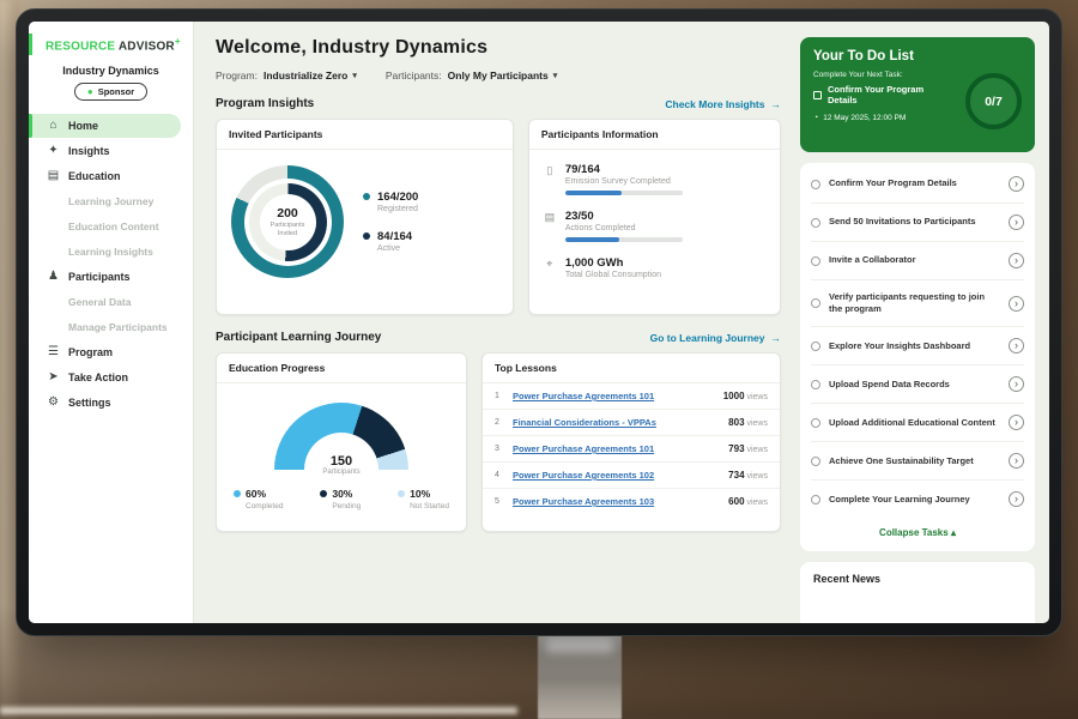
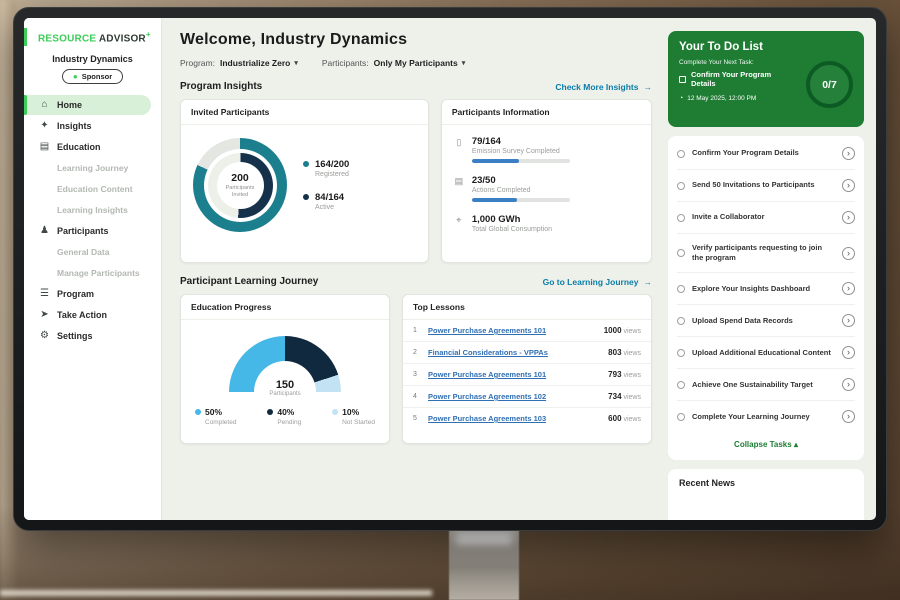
Education Progress/Completed: 60% -> 50%
Education Progress/Pending: 30% -> 40%
